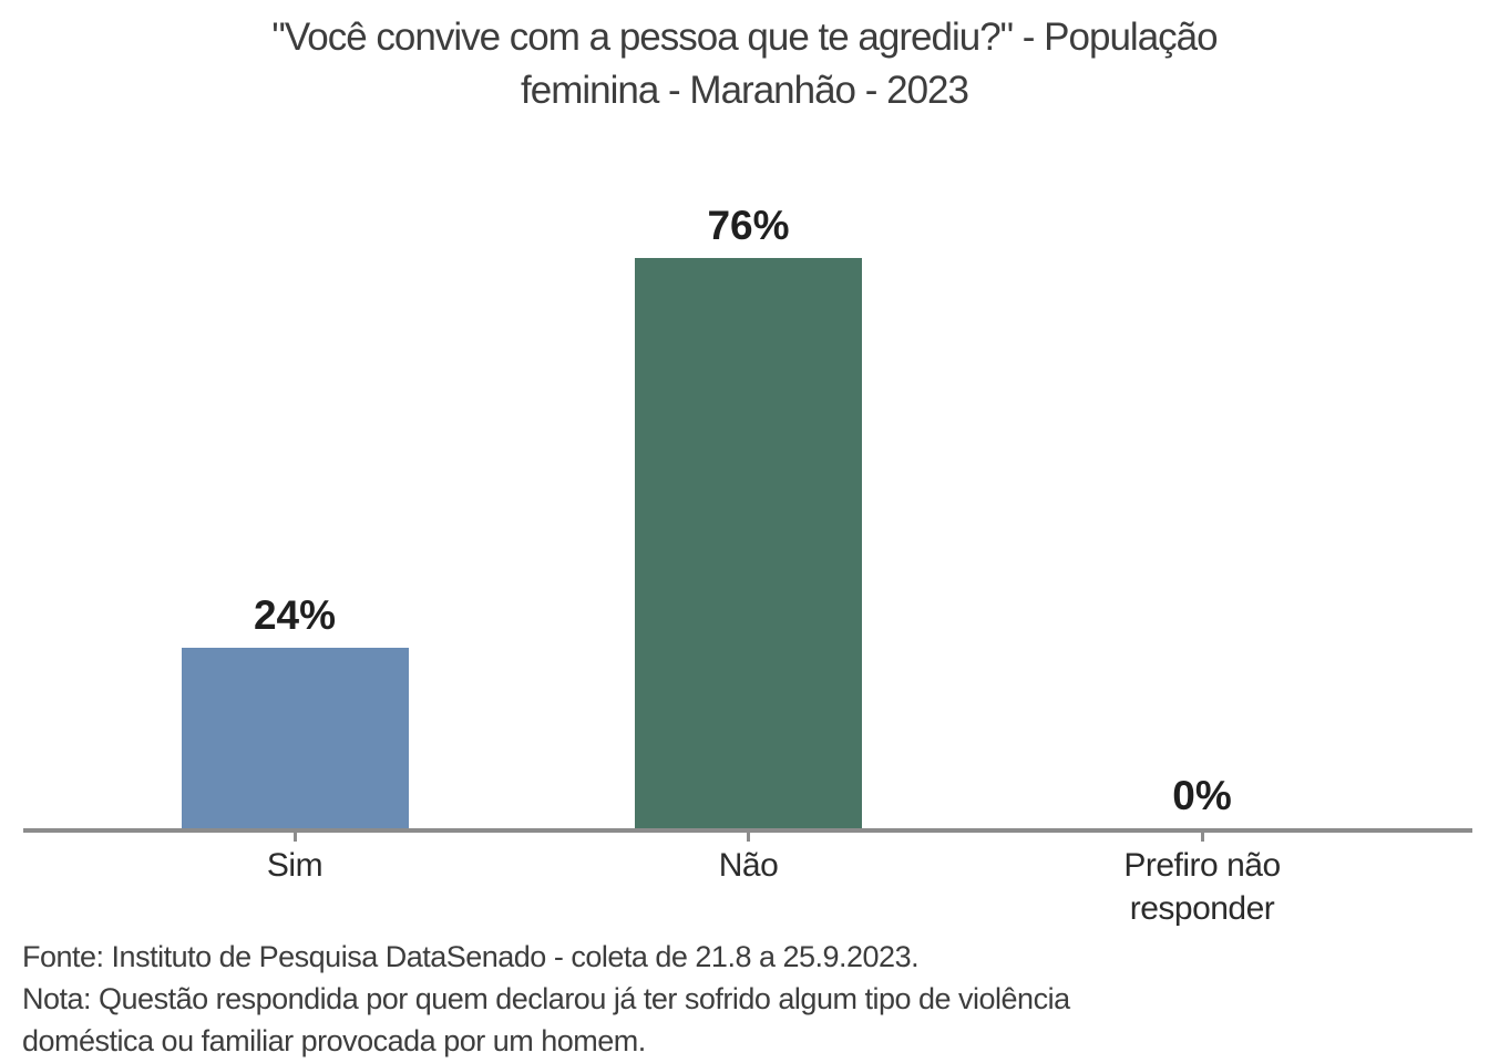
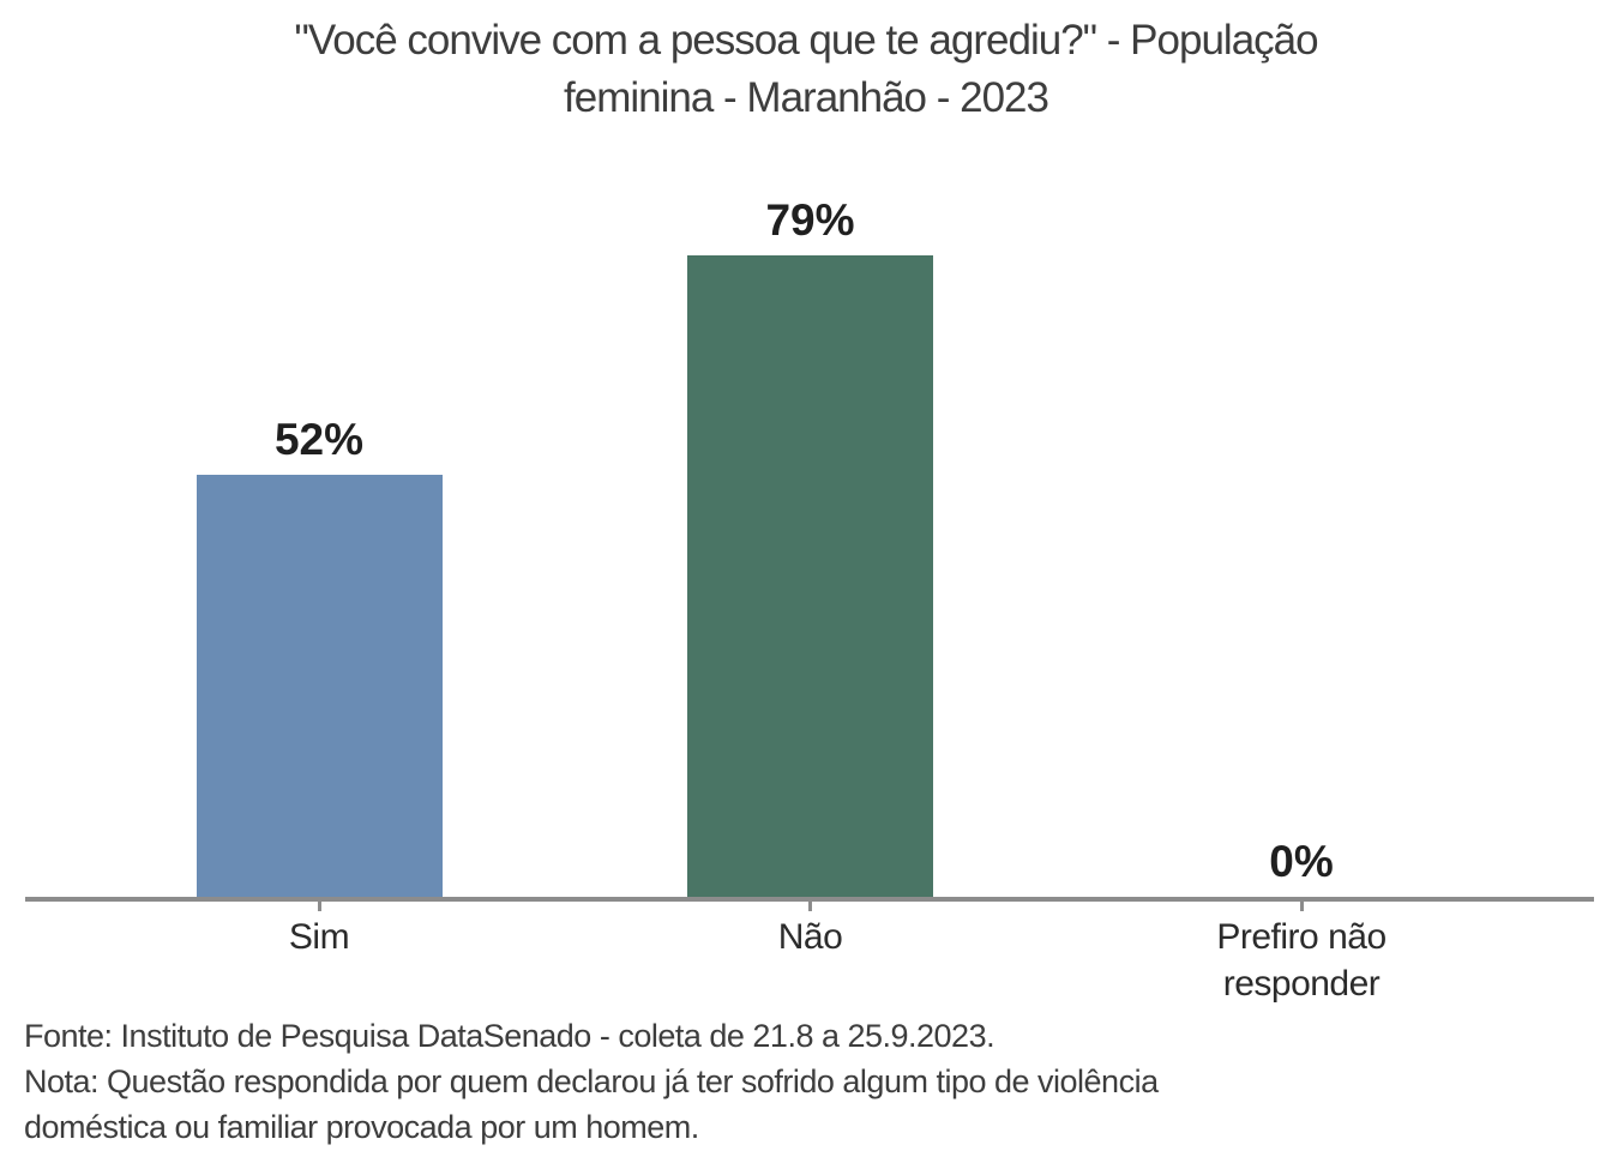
Sim: 24% -> 52%
Não: 76% -> 79%
